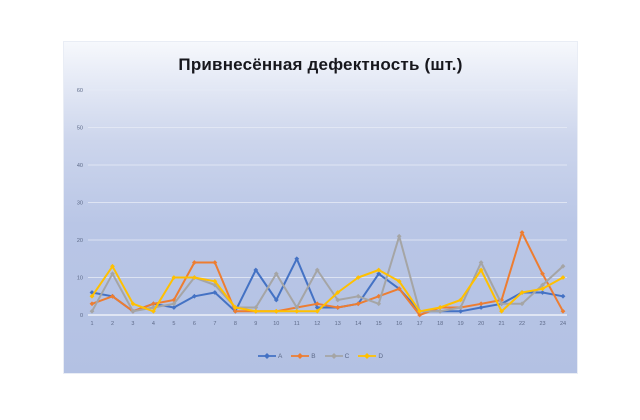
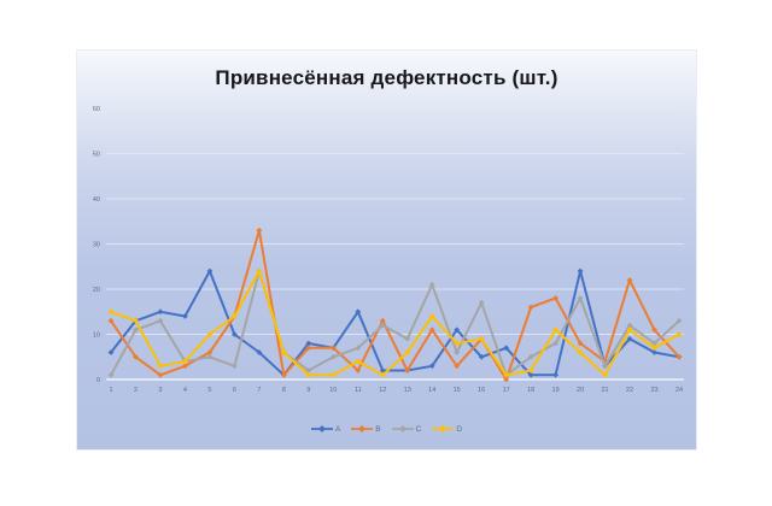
B/1: 3 -> 13
D/1: 5 -> 15
A/2: 5 -> 13
A/3: 1 -> 15
C/3: 1 -> 13
A/4: 3 -> 14
C/4: 2 -> 4
D/4: 1 -> 4
A/5: 2 -> 24
B/5: 4 -> 6
C/5: 3 -> 5
A/6: 5 -> 10
C/6: 10 -> 3
D/6: 10 -> 14
B/7: 14 -> 33
C/7: 8 -> 24
D/7: 9 -> 24
C/8: 2 -> 6
D/8: 2 -> 6
A/9: 12 -> 8
B/9: 1 -> 7
A/10: 4 -> 7
B/10: 1 -> 7
C/10: 11 -> 5
C/11: 2 -> 7
D/11: 1 -> 4
B/12: 3 -> 13
C/13: 4 -> 9
B/14: 3 -> 11
C/14: 5 -> 21
D/14: 10 -> 14
B/15: 5 -> 3
C/15: 3 -> 6
D/15: 12 -> 8
A/16: 7 -> 5
B/16: 7 -> 9
C/16: 21 -> 17
A/17: 1 -> 7
B/18: 2 -> 16
C/18: 1 -> 5
B/19: 2 -> 18
C/19: 2 -> 8
D/19: 4 -> 11
A/20: 2 -> 24
B/20: 3 -> 8
C/20: 14 -> 18
D/20: 12 -> 6
A/22: 6 -> 9
C/22: 3 -> 12
D/22: 6 -> 11
B/24: 1 -> 5
